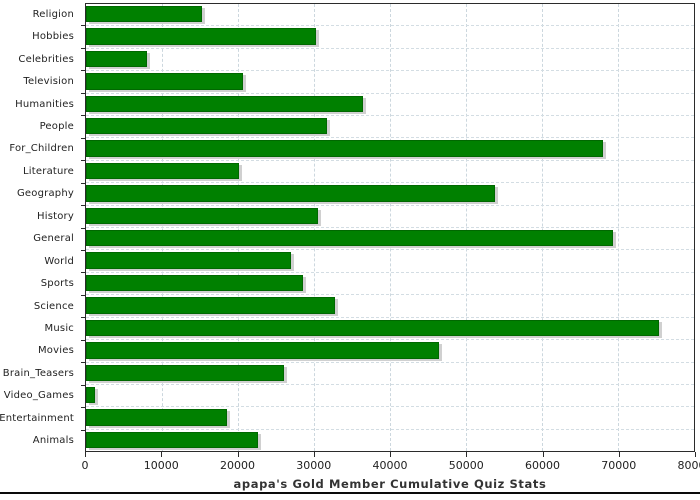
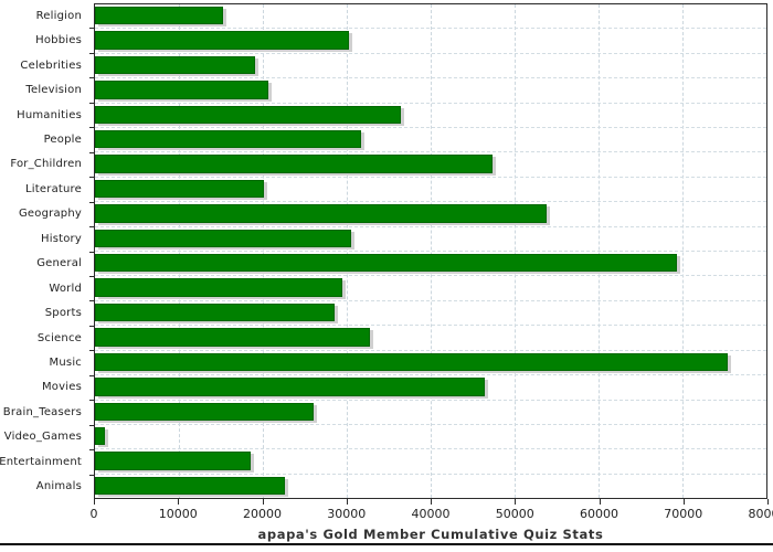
Celebrities: 8000 -> 19000
For_Children: 68000 -> 47000
World: 27000 -> 30000
